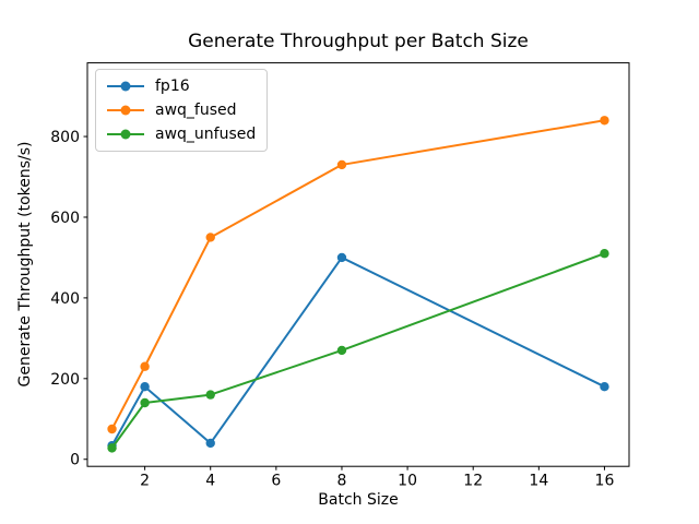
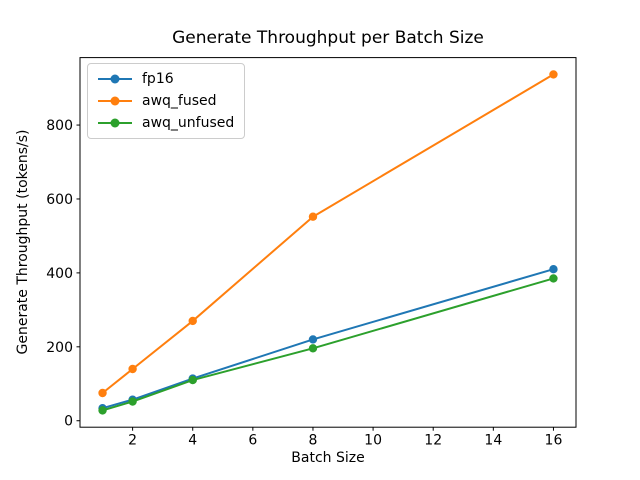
fp16/2: 180 -> 60
awq_fused/2: 230 -> 140
awq_unfused/2: 140 -> 50
fp16/4: 40 -> 110
awq_fused/4: 550 -> 270
awq_unfused/4: 160 -> 110
fp16/8: 500 -> 220
awq_fused/8: 730 -> 550
awq_unfused/8: 270 -> 200
fp16/16: 180 -> 410
awq_fused/16: 840 -> 940
awq_unfused/16: 510 -> 380
